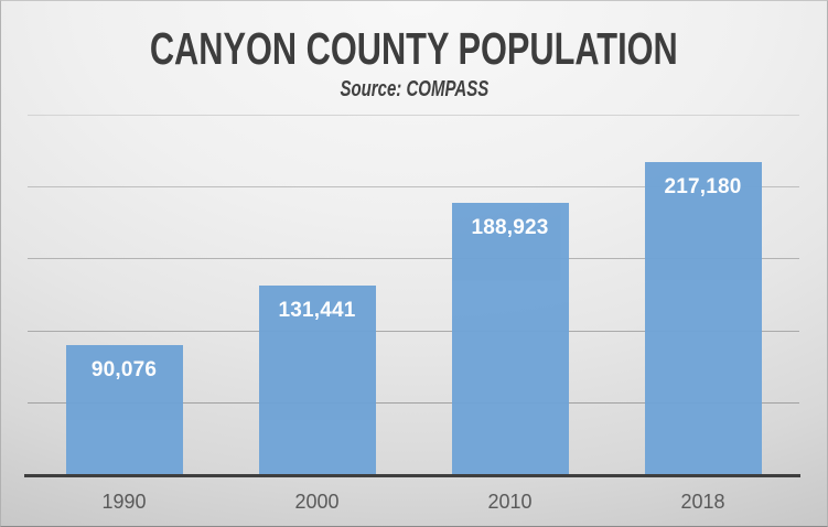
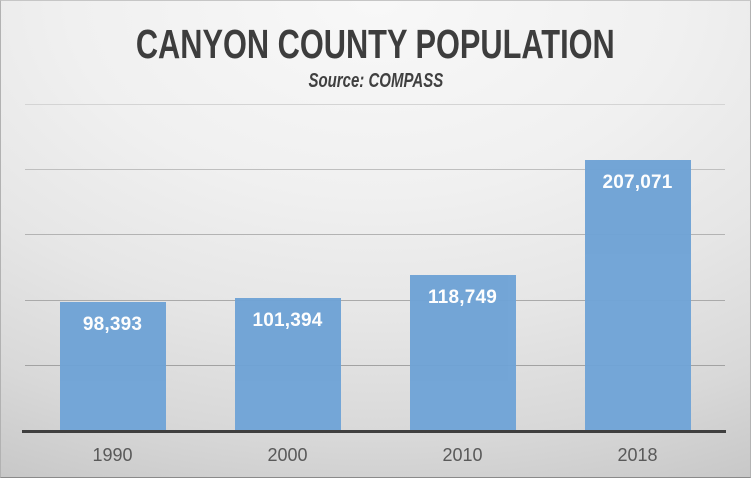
1990: 90,076 -> 98,393
2000: 131,441 -> 101,394
2010: 188,923 -> 118,749
2018: 217,180 -> 207,071
